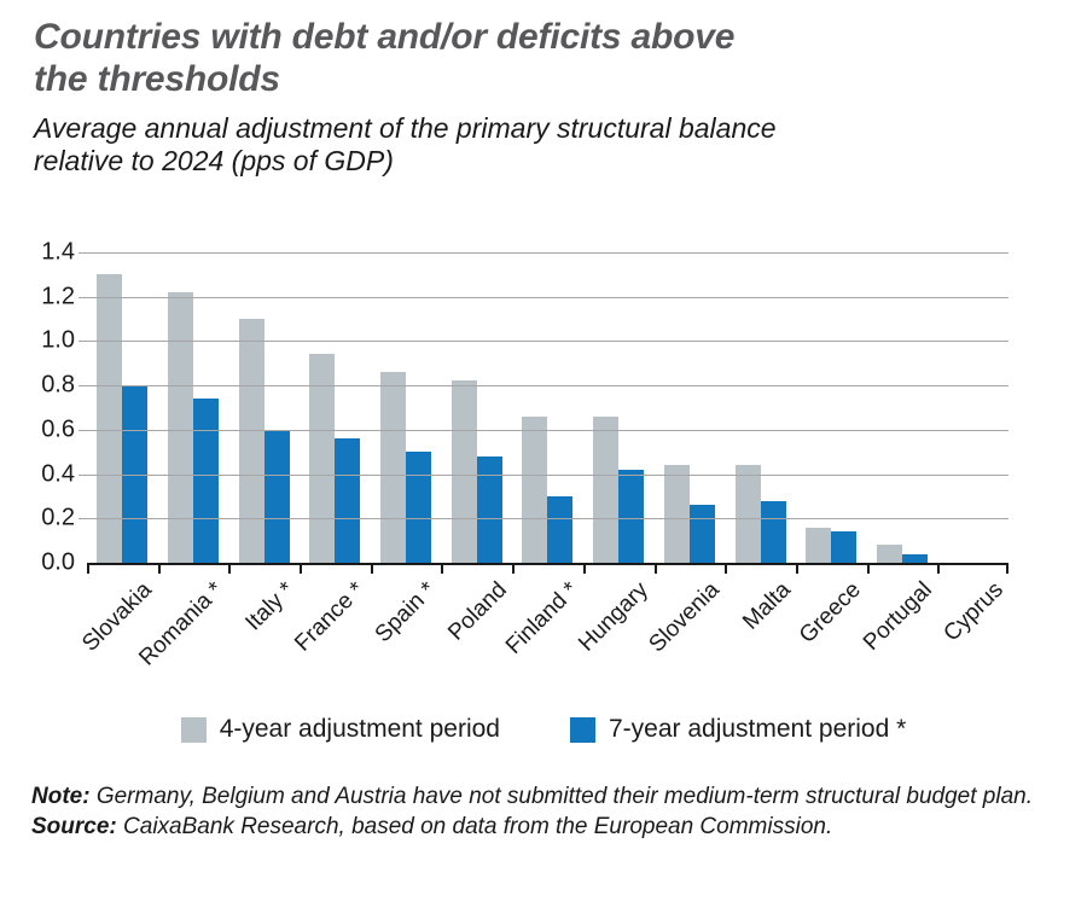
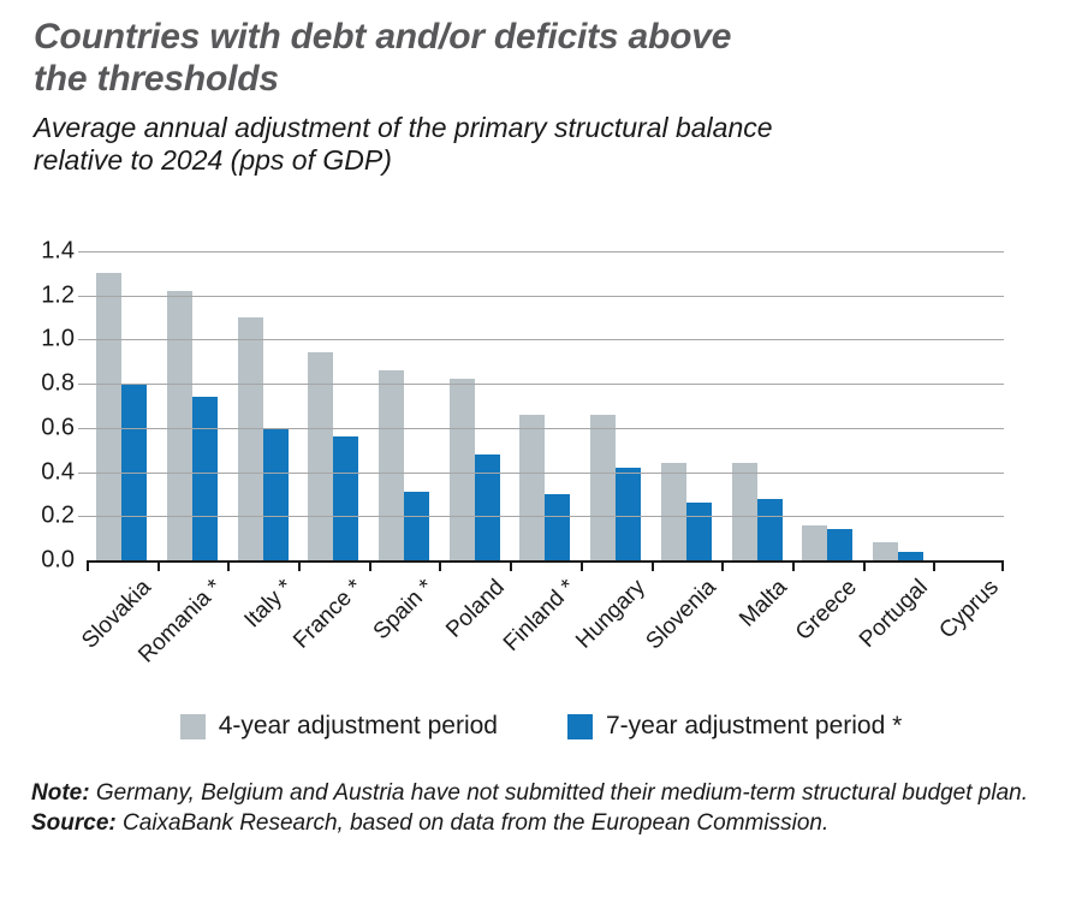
7-year adjustment period */Spain *: 0.50 -> 0.31
